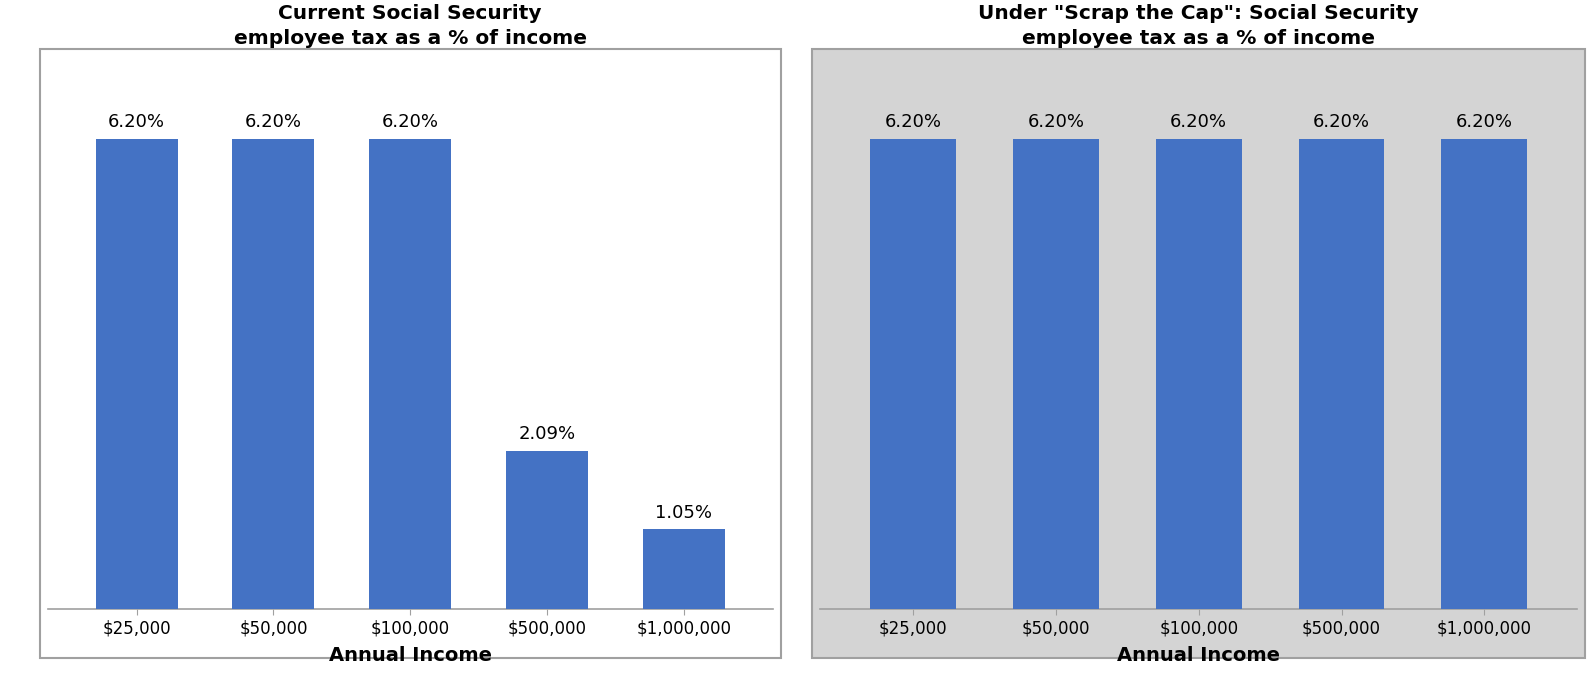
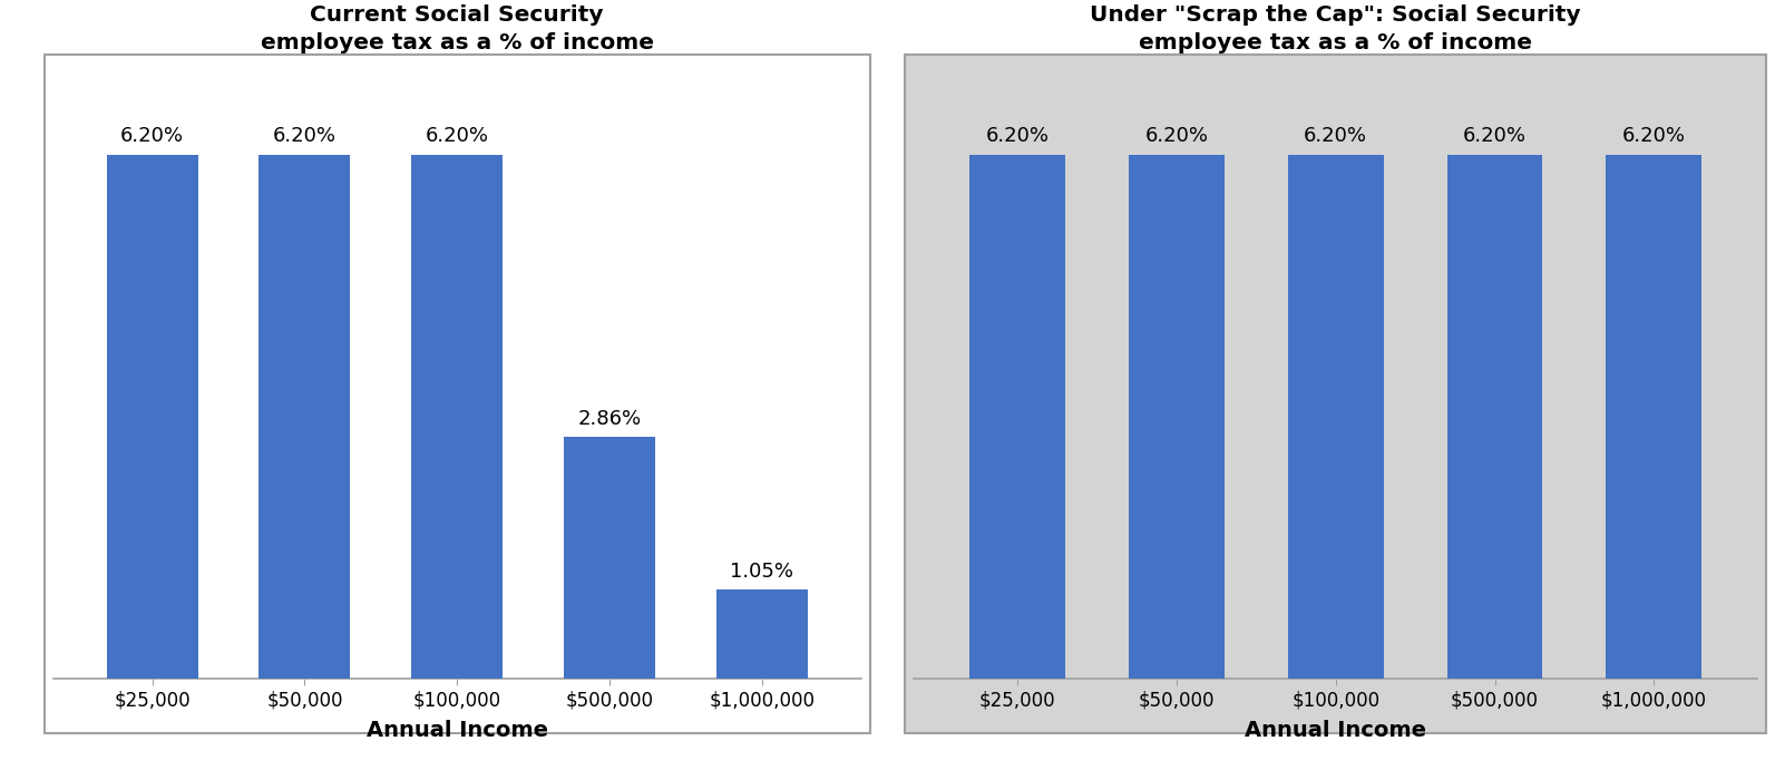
Current Social Security employee tax as a % of income/$500,000: 2.09% -> 2.86%
